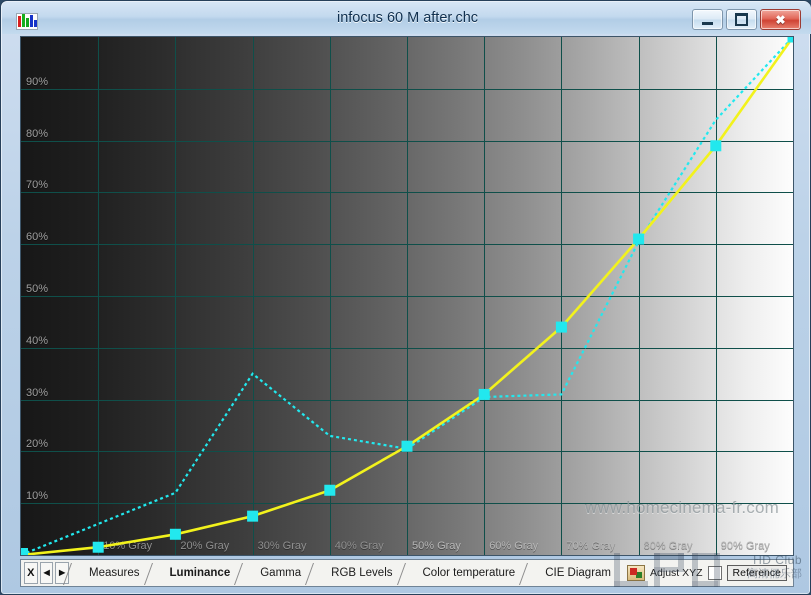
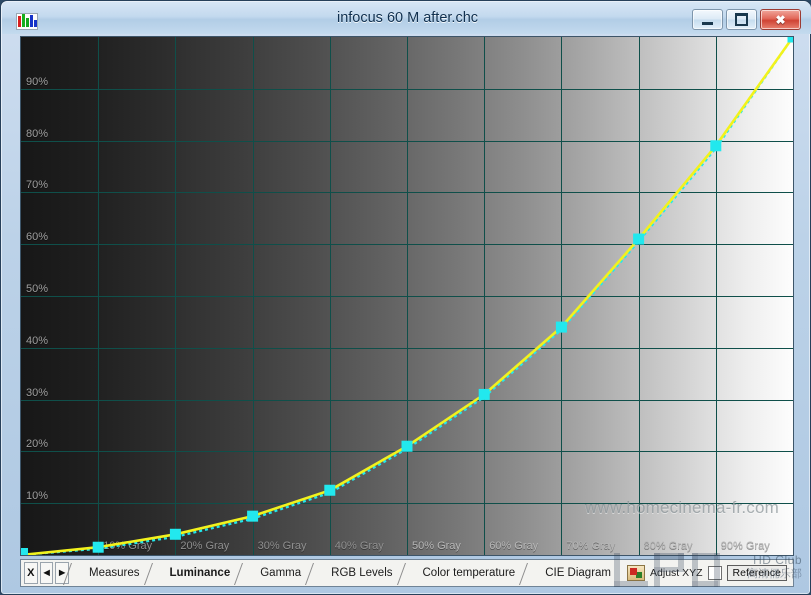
Reference/10% Gray: 6% -> 1%
Reference/20% Gray: 12% -> 4%
Reference/30% Gray: 35% -> 7%
Reference/40% Gray: 23% -> 12%
Reference/70% Gray: 31% -> 44%
Reference/90% Gray: 84% -> 78%
